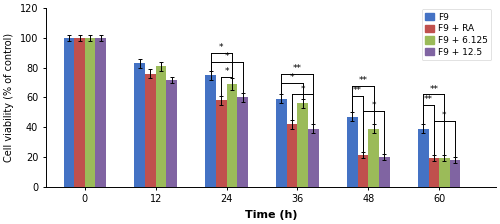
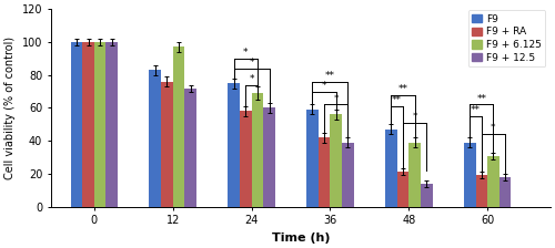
F9 + 6.125/12: 81 -> 97
F9 + 12.5/48: 20 -> 14
F9 + 6.125/60: 19 -> 31
